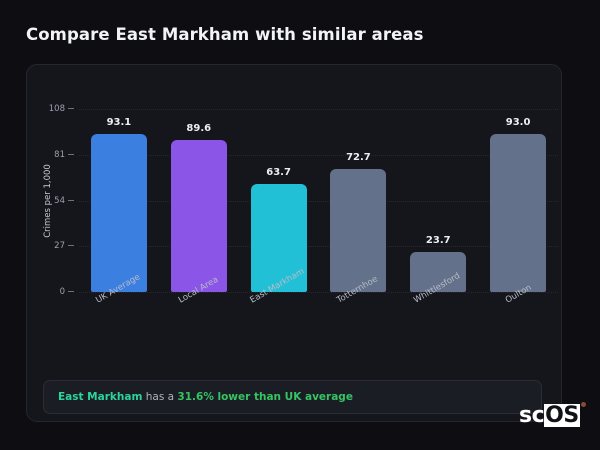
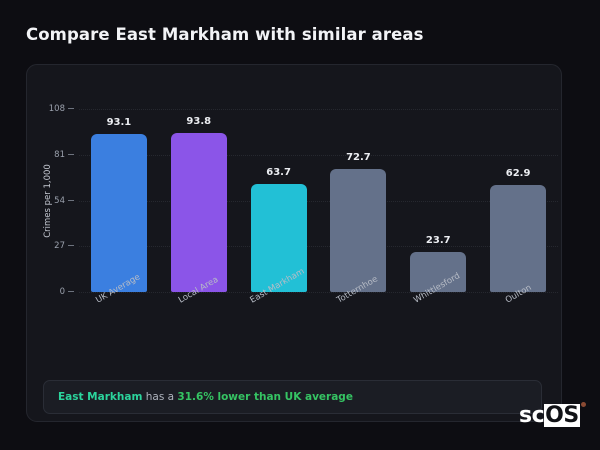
Local Area: 89.6 -> 93.8
Oulton: 93.0 -> 62.9
